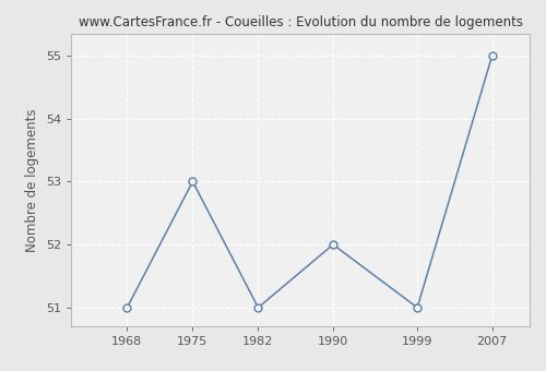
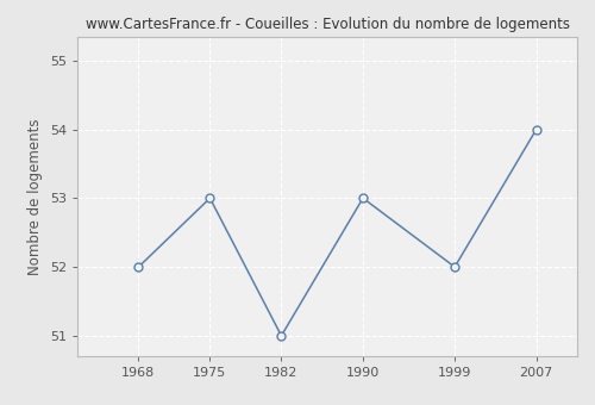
1968: 51 -> 52
1990: 52 -> 53
1999: 51 -> 52
2007: 55 -> 54
